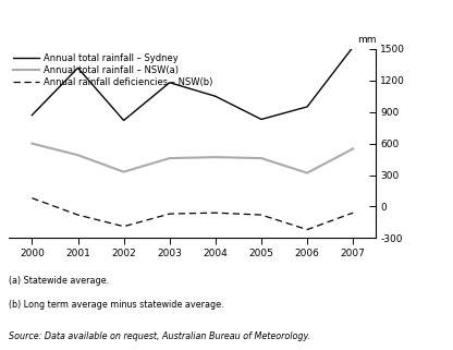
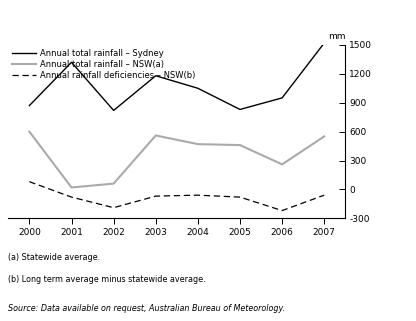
Annual total rainfall – NSW(a)/2001: 490 -> 20
Annual total rainfall – NSW(a)/2002: 330 -> 60
Annual total rainfall – NSW(a)/2003: 460 -> 560
Annual total rainfall – NSW(a)/2006: 320 -> 260
